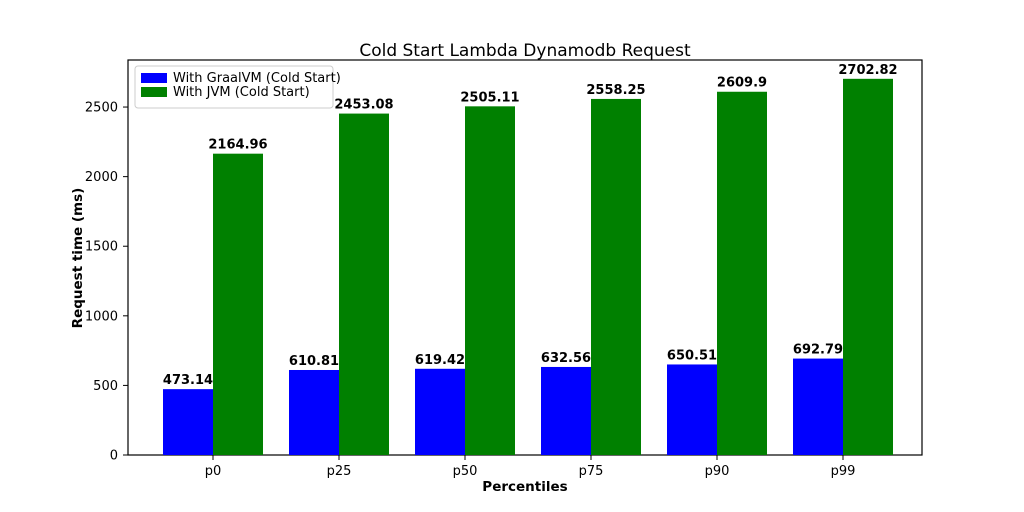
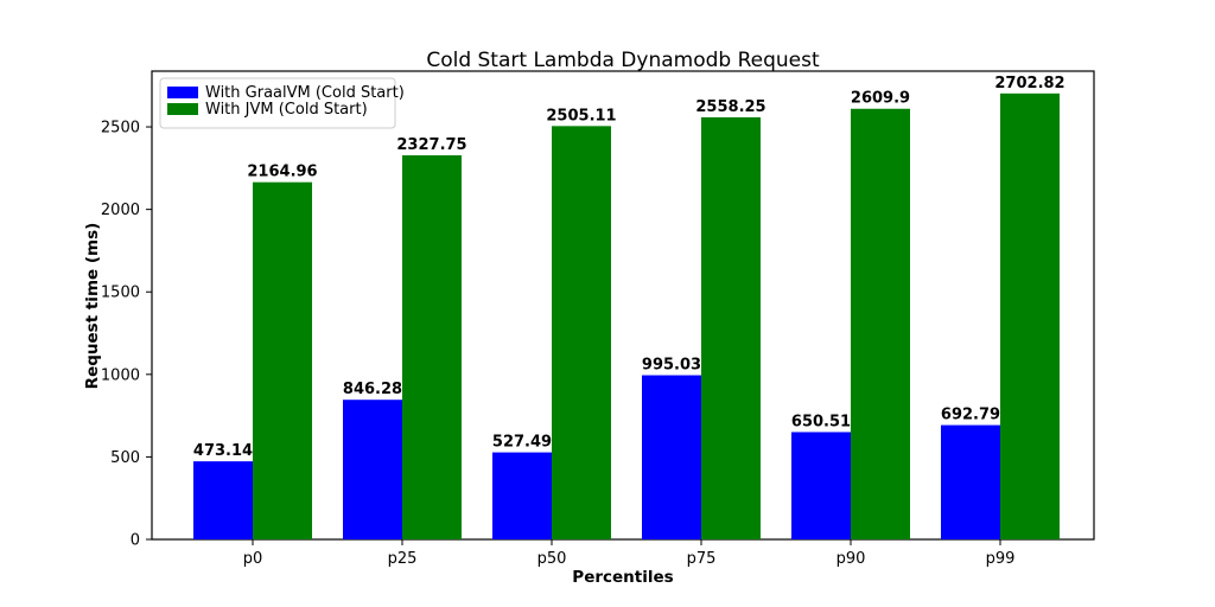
With GraalVM (Cold Start)/p25: 610.81 -> 846.28
With JVM (Cold Start)/p25: 2453.08 -> 2327.75
With GraalVM (Cold Start)/p50: 619.42 -> 527.49
With GraalVM (Cold Start)/p75: 632.56 -> 995.03
